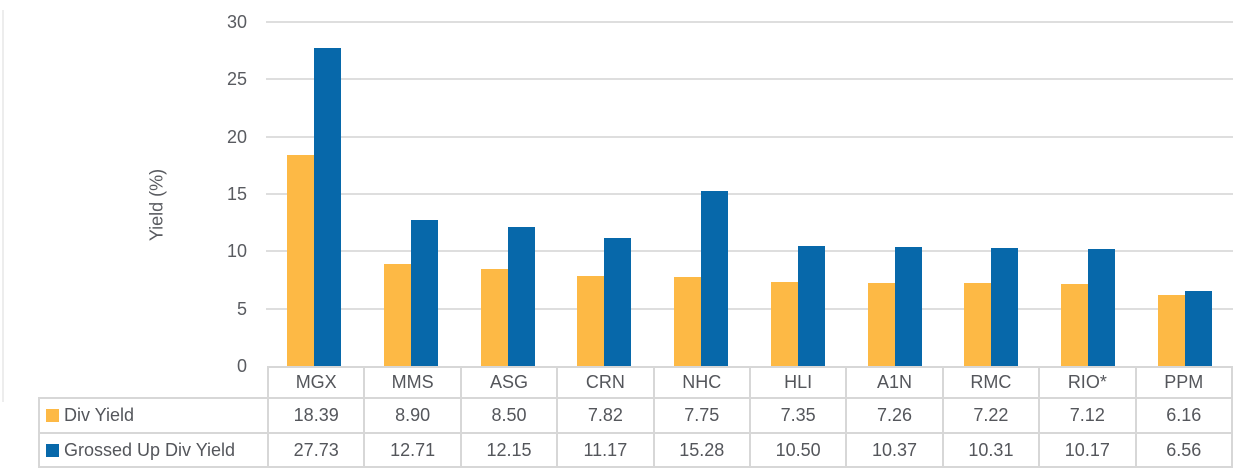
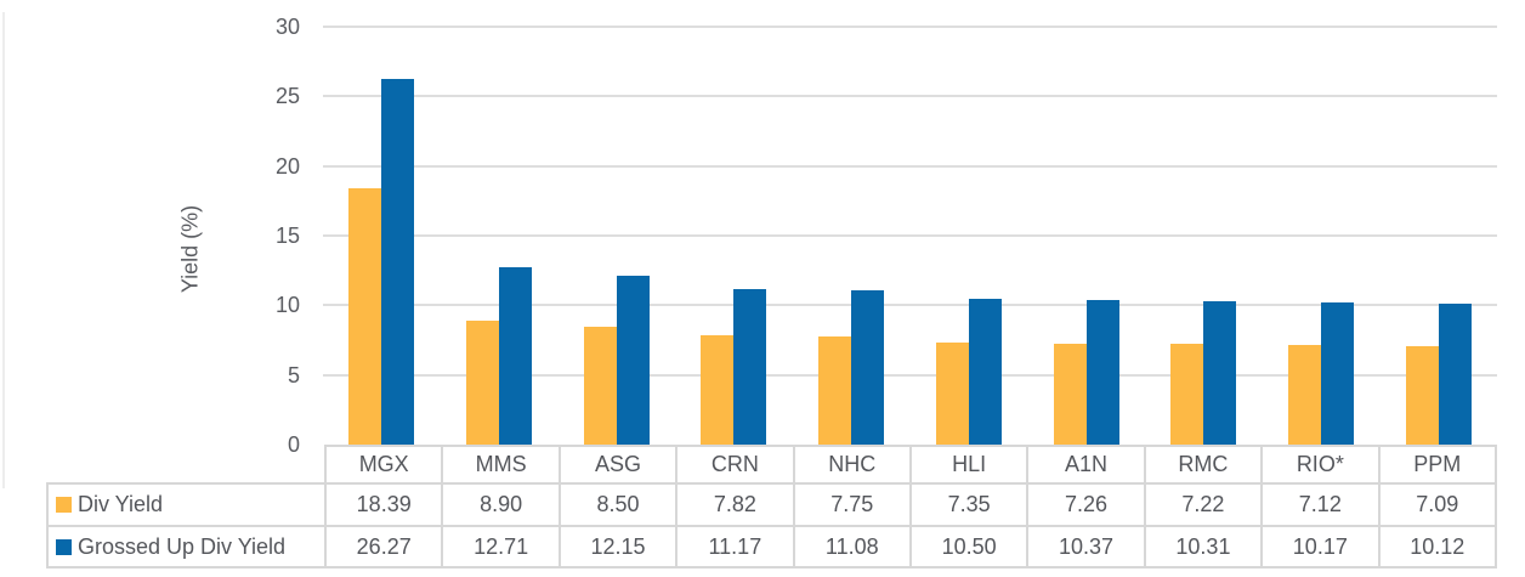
Grossed Up Div Yield/MGX: 27.73 -> 26.27
Grossed Up Div Yield/NHC: 15.28 -> 11.08
Div Yield/PPM: 6.16 -> 7.09
Grossed Up Div Yield/PPM: 6.56 -> 10.12
